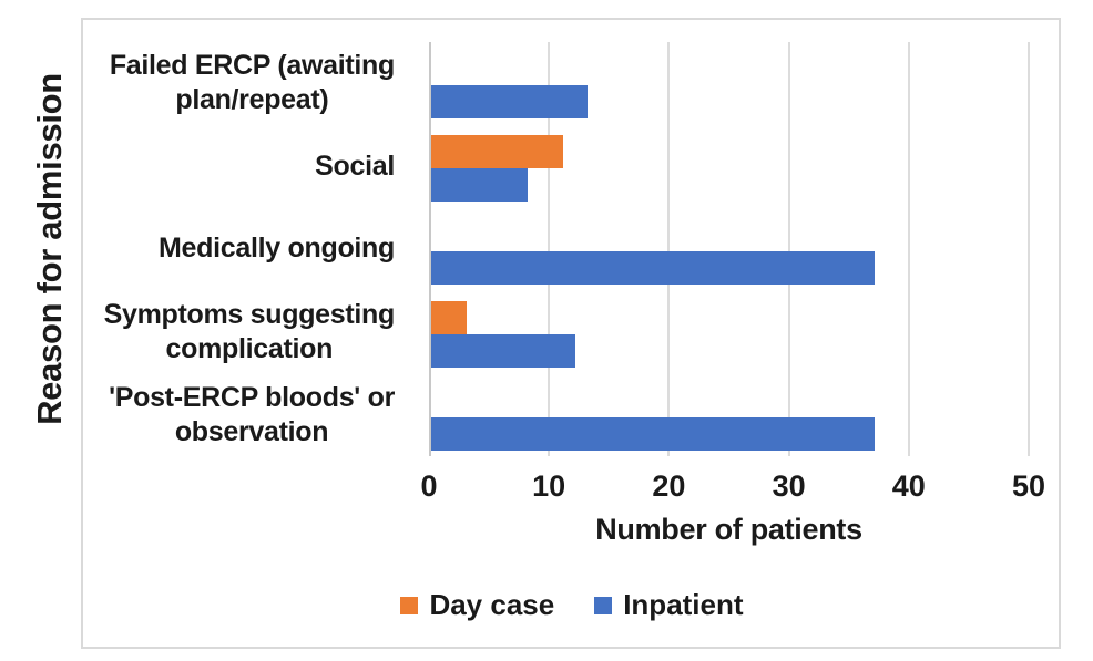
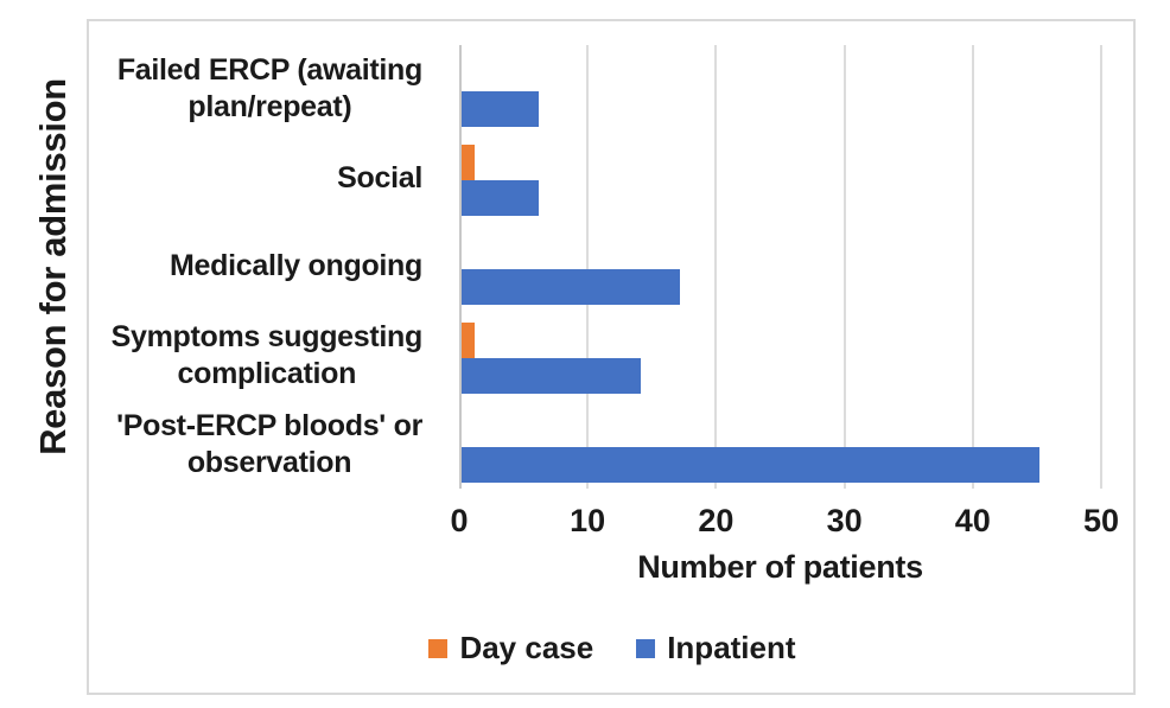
Inpatient/Failed ERCP (awaiting plan/repeat): 13 -> 6
Day case/Social: 11 -> 1
Inpatient/Social: 8 -> 6
Inpatient/Medically ongoing: 37 -> 17
Day case/Symptoms suggesting complication: 3 -> 1
Inpatient/Symptoms suggesting complication: 12 -> 14
Inpatient/'Post-ERCP bloods' or observation: 37 -> 45
